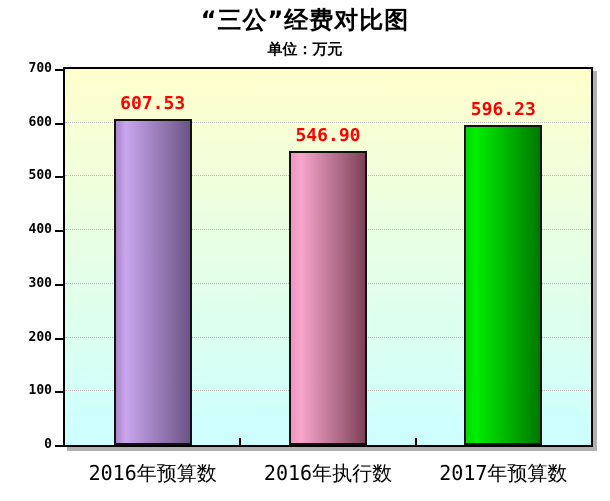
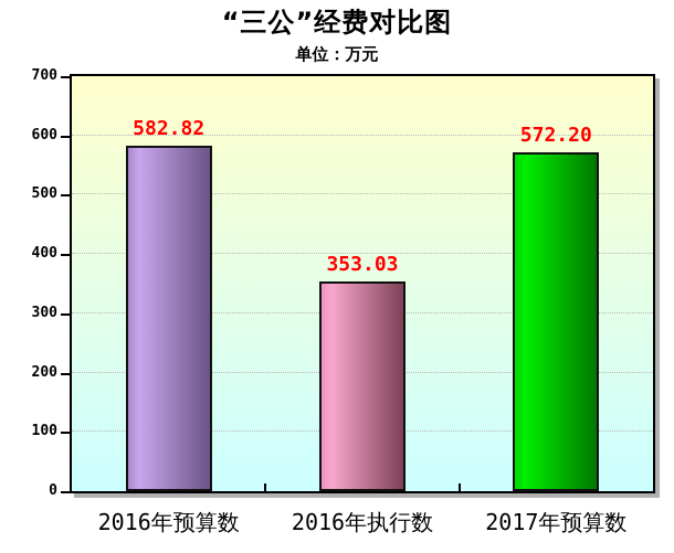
2016年预算数: 607.53 -> 582.82
2016年执行数: 546.90 -> 353.03
2017年预算数: 596.23 -> 572.20
